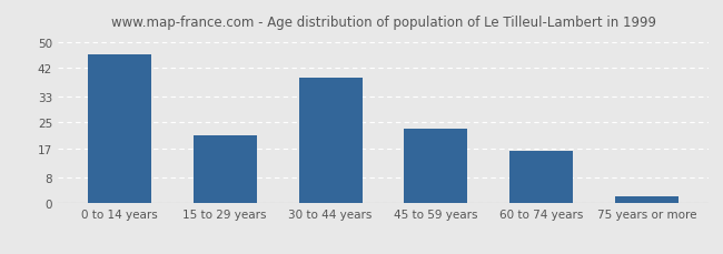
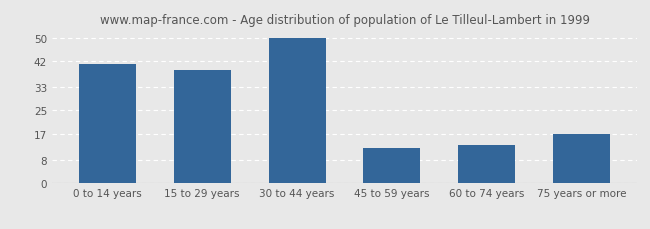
0 to 14 years: 46 -> 41
15 to 29 years: 21 -> 39
30 to 44 years: 39 -> 50
45 to 59 years: 23 -> 12
60 to 74 years: 16 -> 13
75 years or more: 2 -> 17
